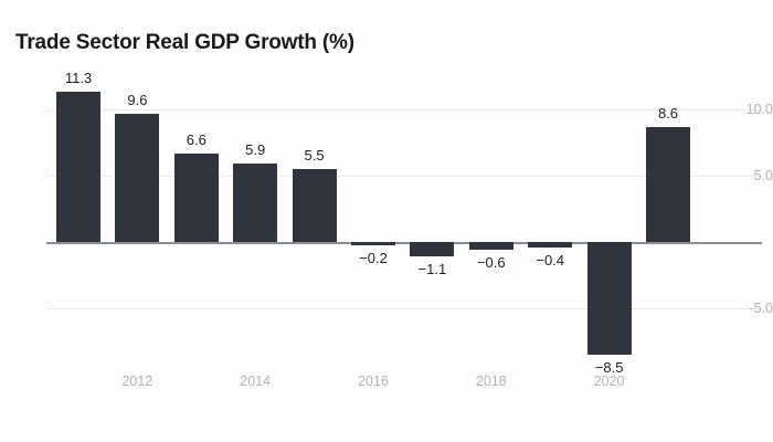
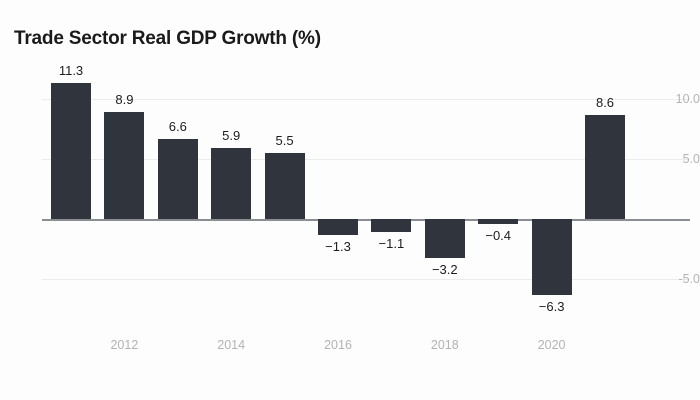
2012: 9.6 -> 8.9
2016: −0.2 -> −1.3
2018: −0.6 -> −3.2
2020: −8.5 -> −6.3
